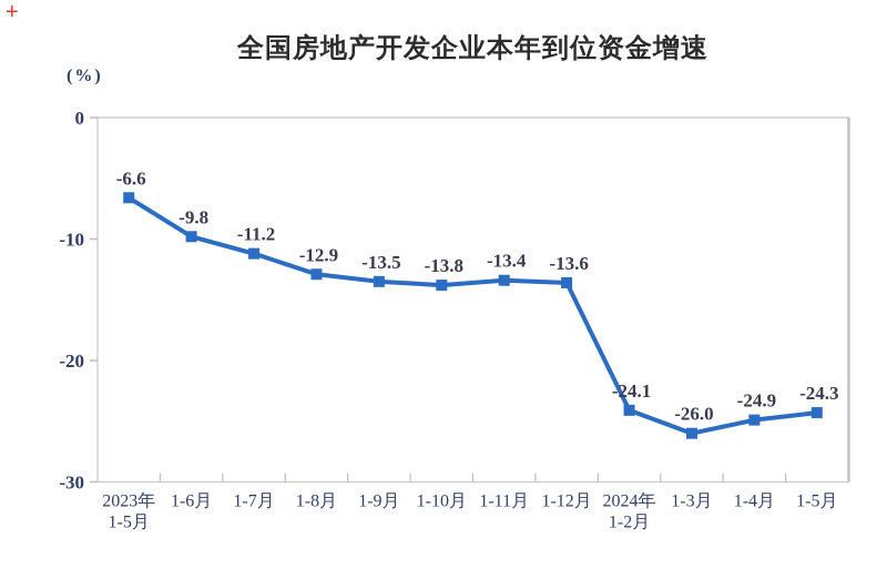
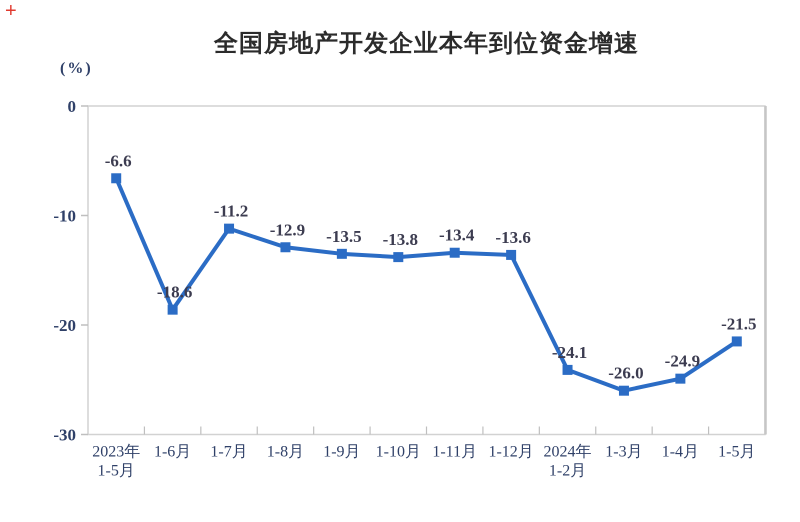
1-6月: -9.8 -> -18.6
1-5月: -24.3 -> -21.5
